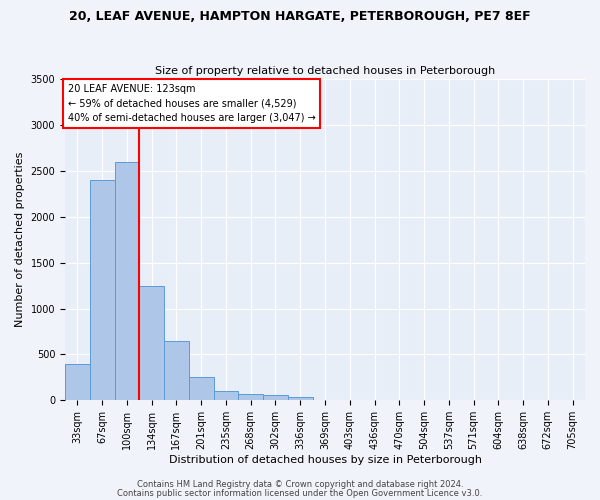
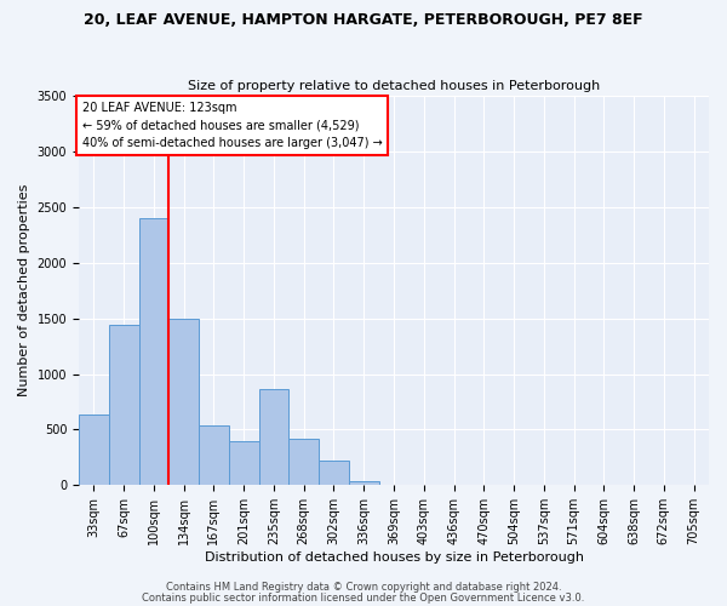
33sqm: 400 -> 640
67sqm: 2400 -> 1440
100sqm: 2600 -> 2400
134sqm: 1250 -> 1500
167sqm: 650 -> 540
201sqm: 250 -> 400
235sqm: 100 -> 860
268sqm: 70 -> 420
302sqm: 60 -> 220
